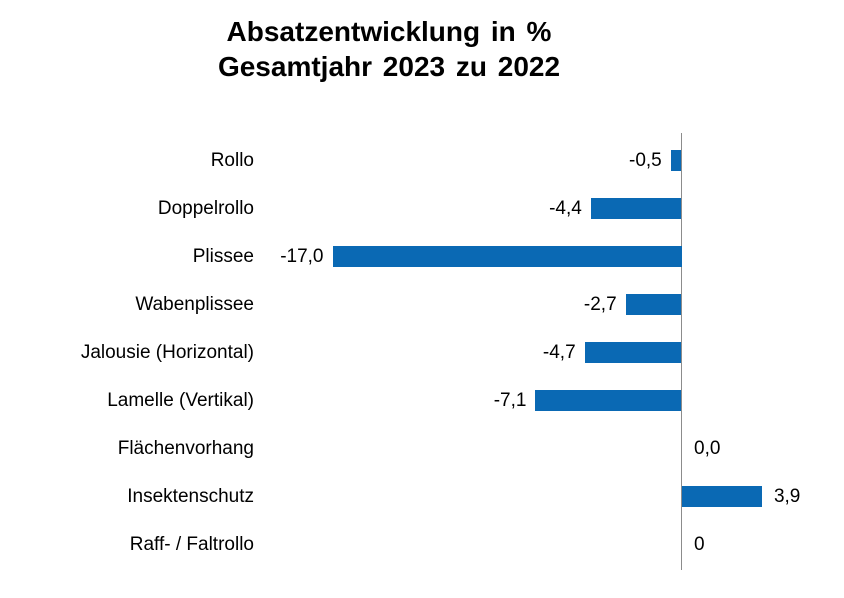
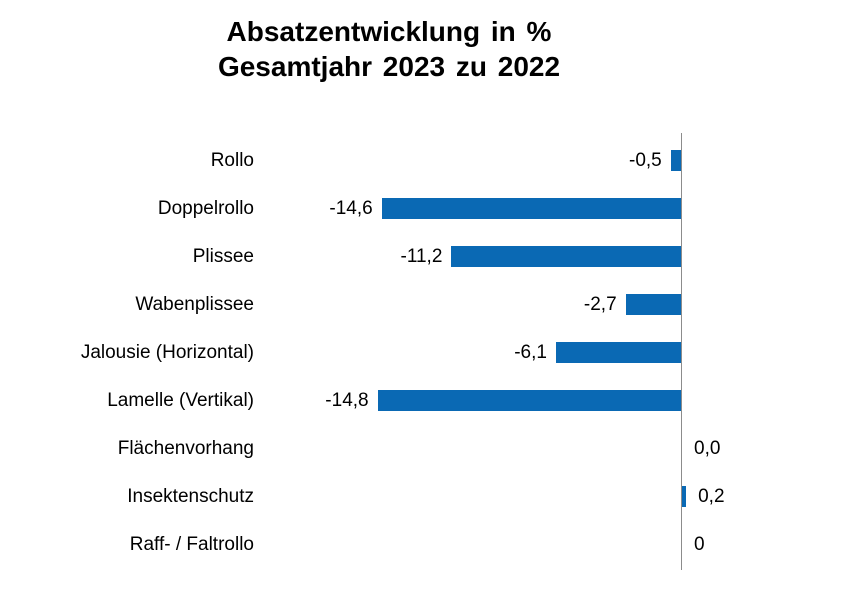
Doppelrollo: -4,4 -> -14,6
Plissee: -17,0 -> -11,2
Jalousie (Horizontal): -4,7 -> -6,1
Lamelle (Vertikal): -7,1 -> -14,8
Insektenschutz: 3,9 -> 0,2
